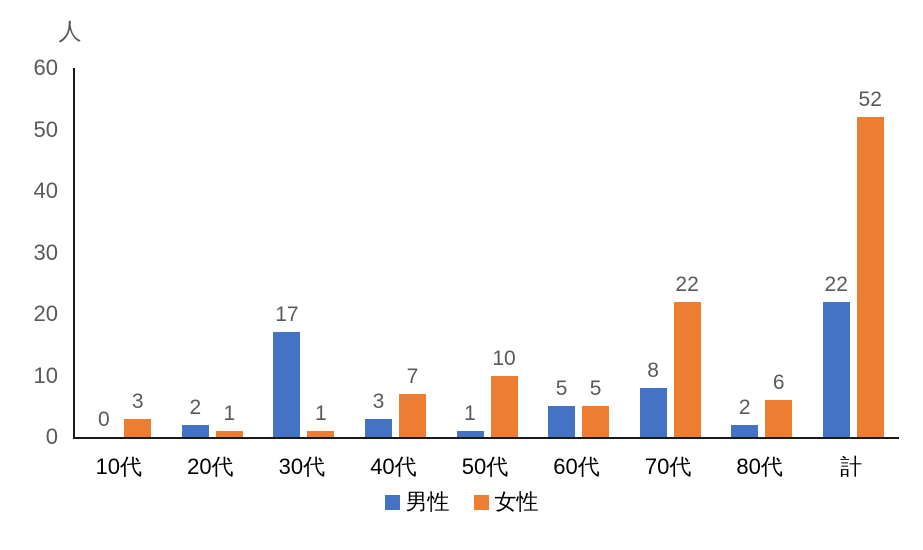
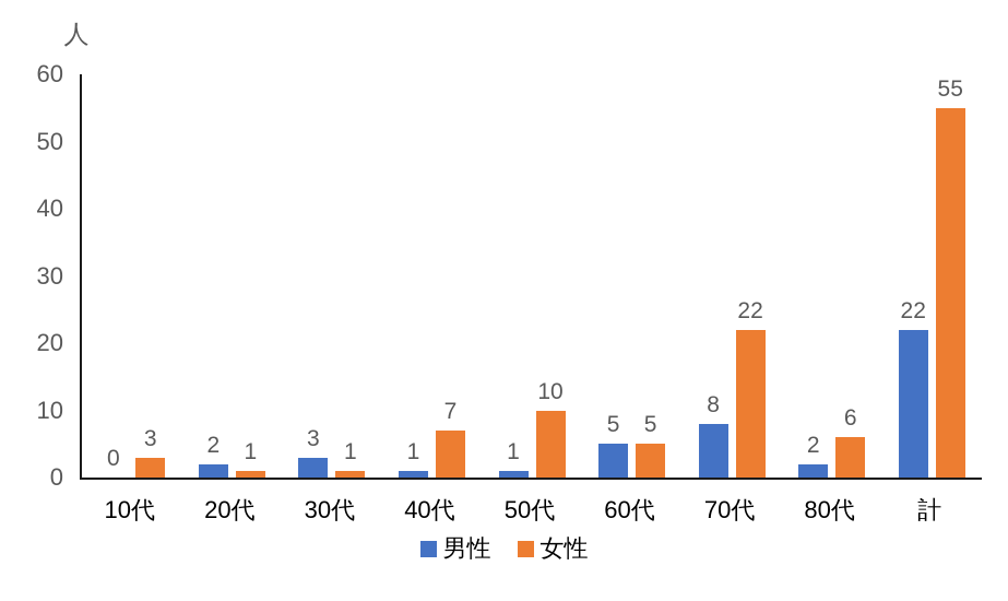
男性/30代: 17 -> 3
男性/40代: 3 -> 1
女性/計: 52 -> 55
